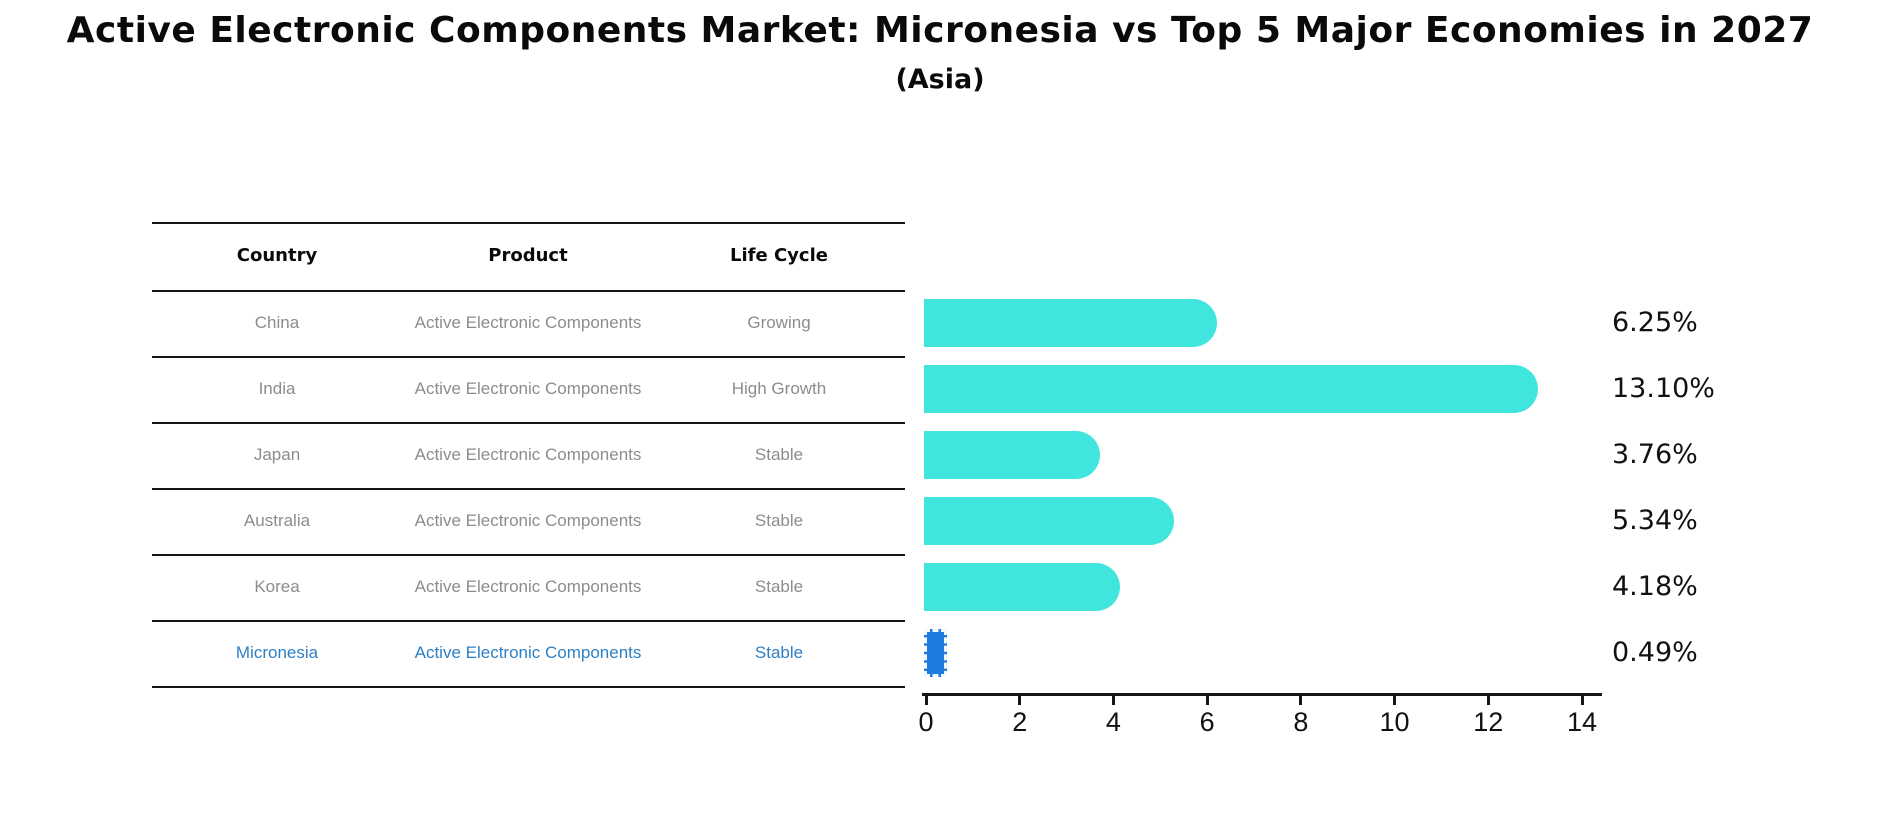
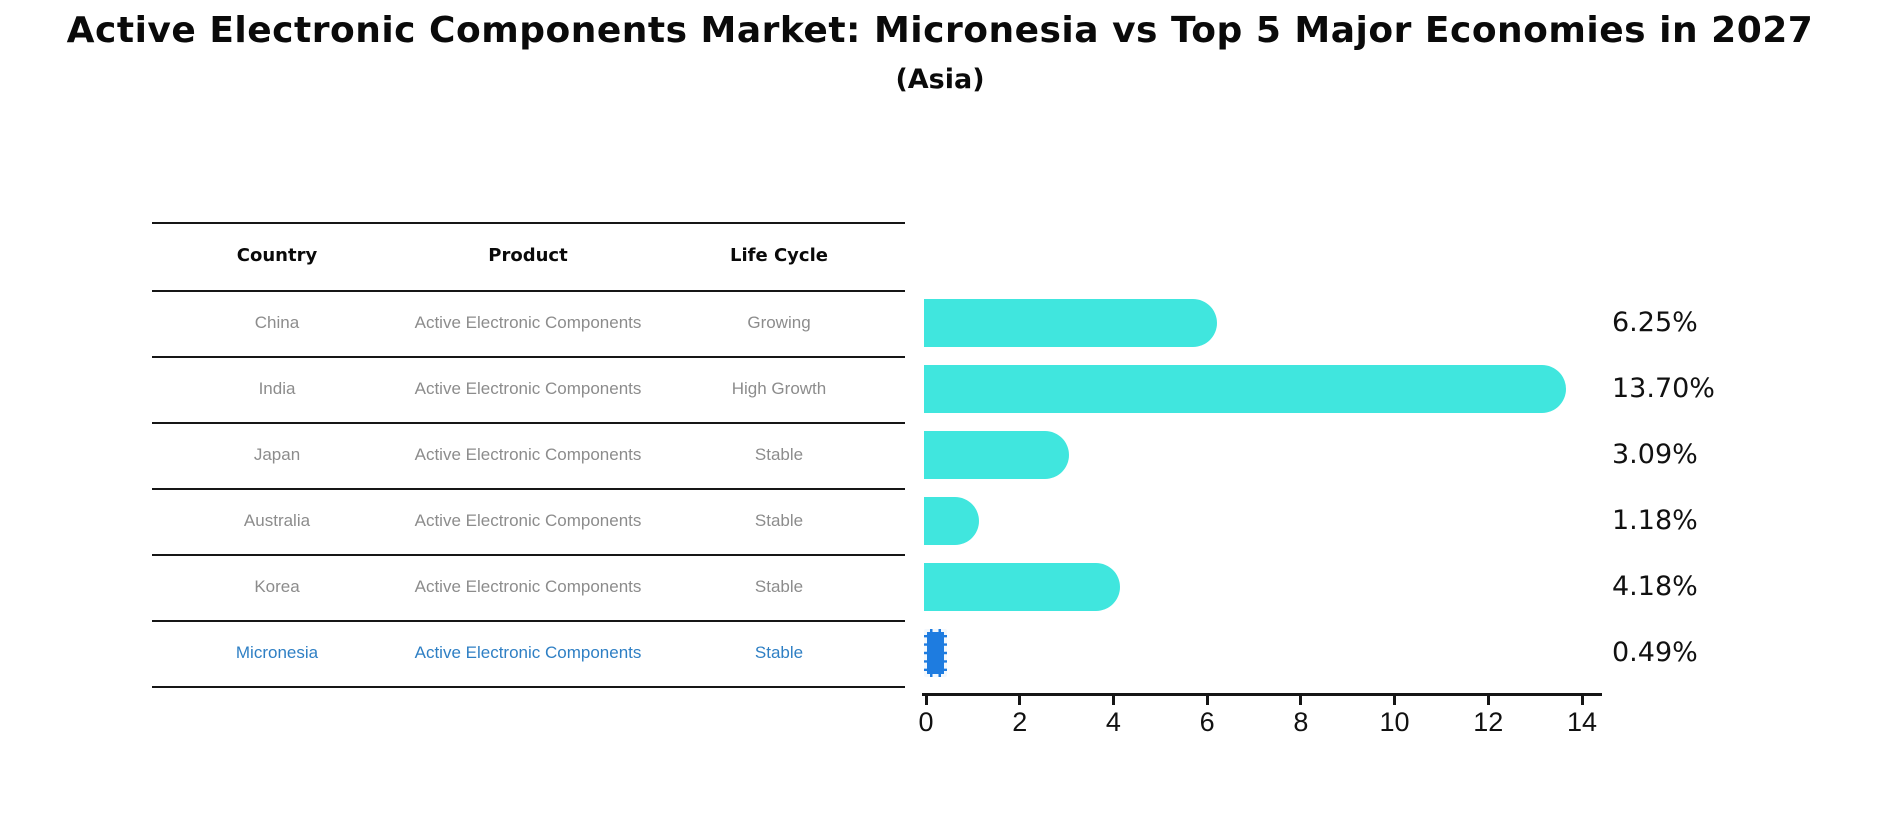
India: 13.10% -> 13.70%
Japan: 3.76% -> 3.09%
Australia: 5.34% -> 1.18%
